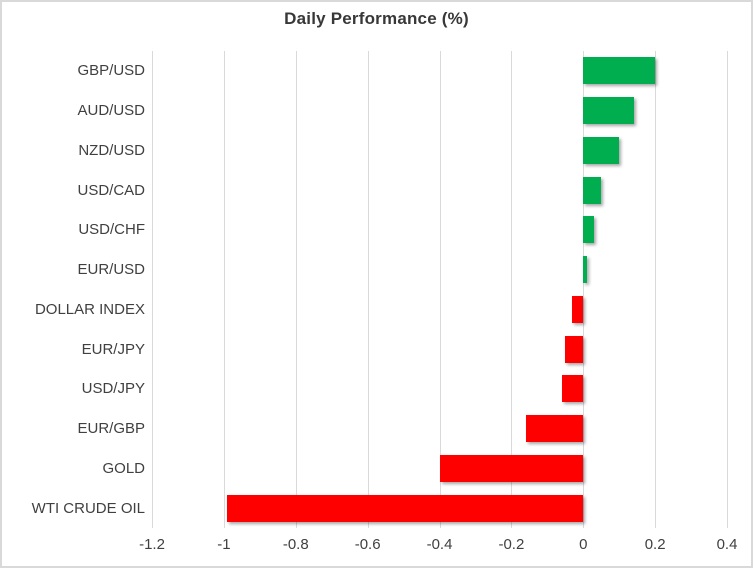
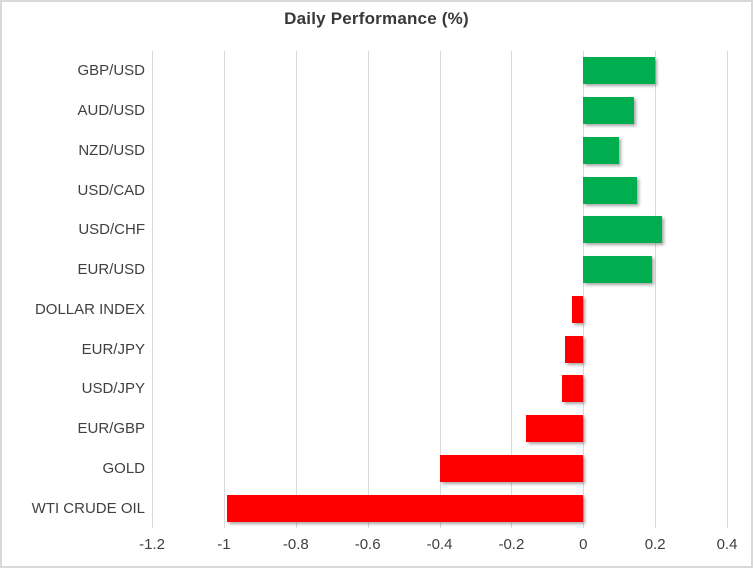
USD/CAD: 0.05 -> 0.15
USD/CHF: 0.03 -> 0.22
EUR/USD: 0.01 -> 0.19
